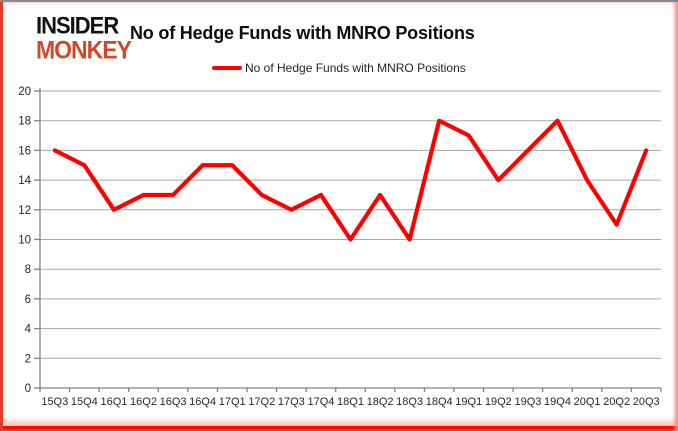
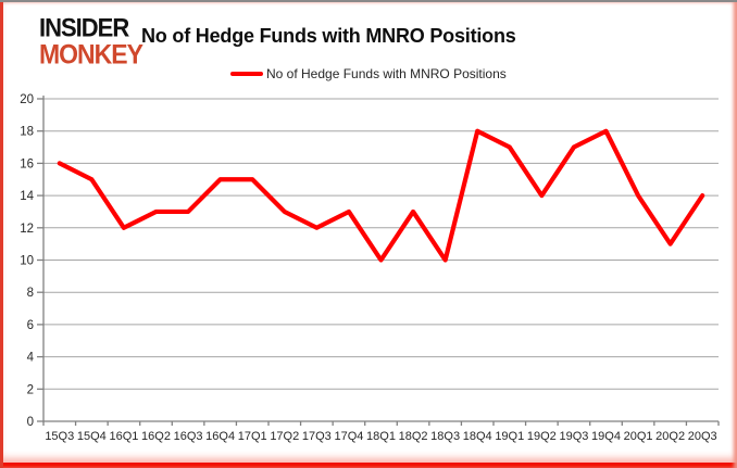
19Q3: 16 -> 17
20Q3: 16 -> 14
